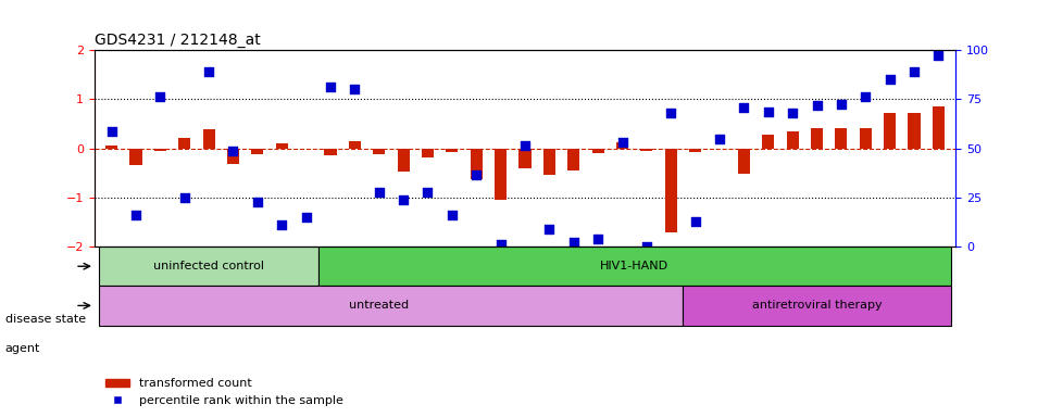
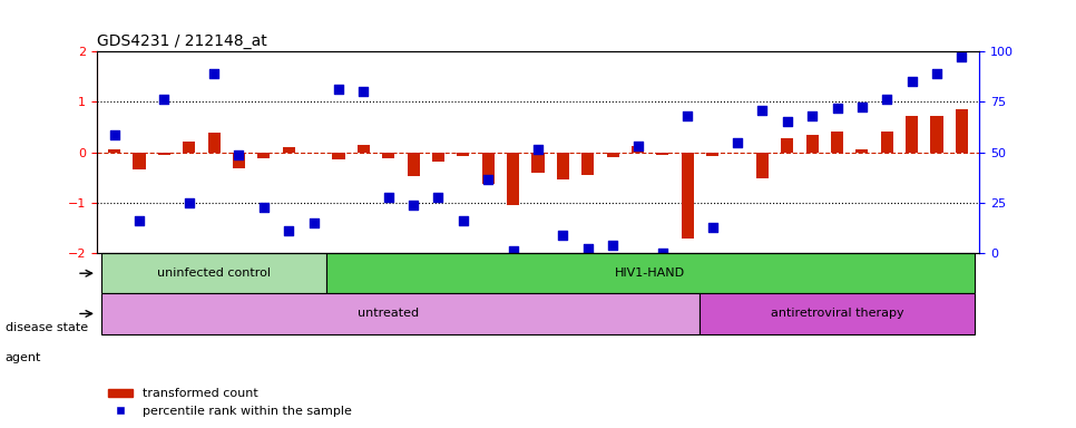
percentile rank within the sample/GSM697510: 0.75 -> 0.60
transformed count/GSM697513: 0.42 -> 0.05
